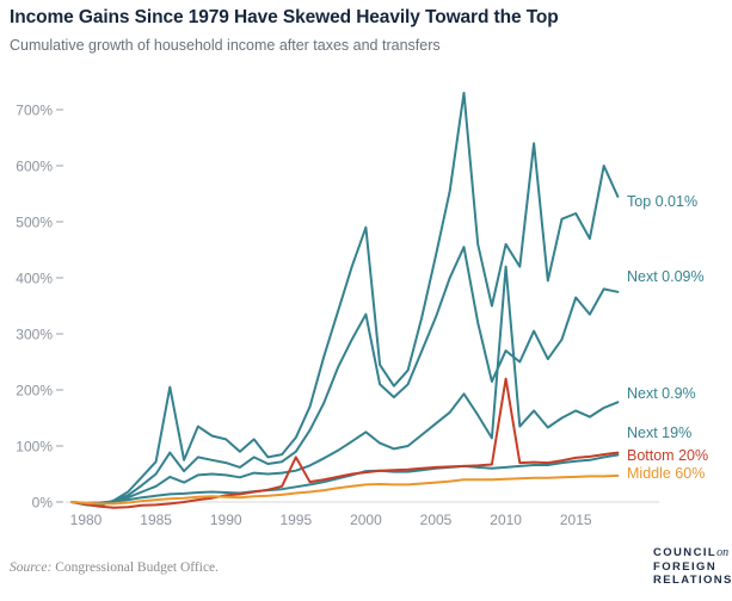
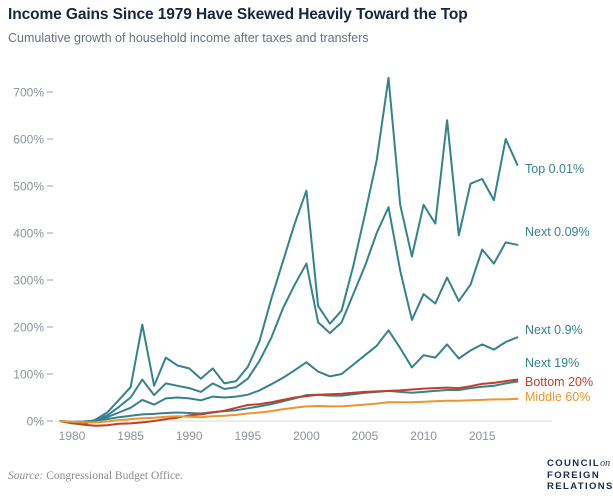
Bottom 20%/1995: 80% -> 30%
Next 0.9%/2010: 420% -> 140%
Bottom 20%/2010: 220% -> 70%
